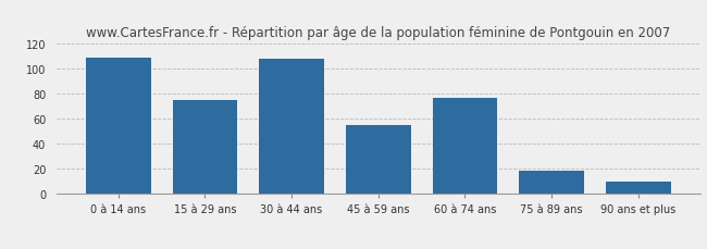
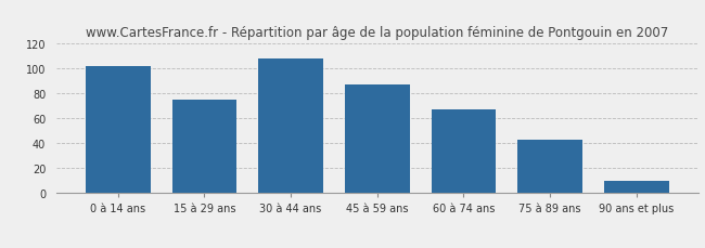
0 à 14 ans: 109 -> 102
45 à 59 ans: 55 -> 87
60 à 74 ans: 77 -> 67
75 à 89 ans: 19 -> 43
